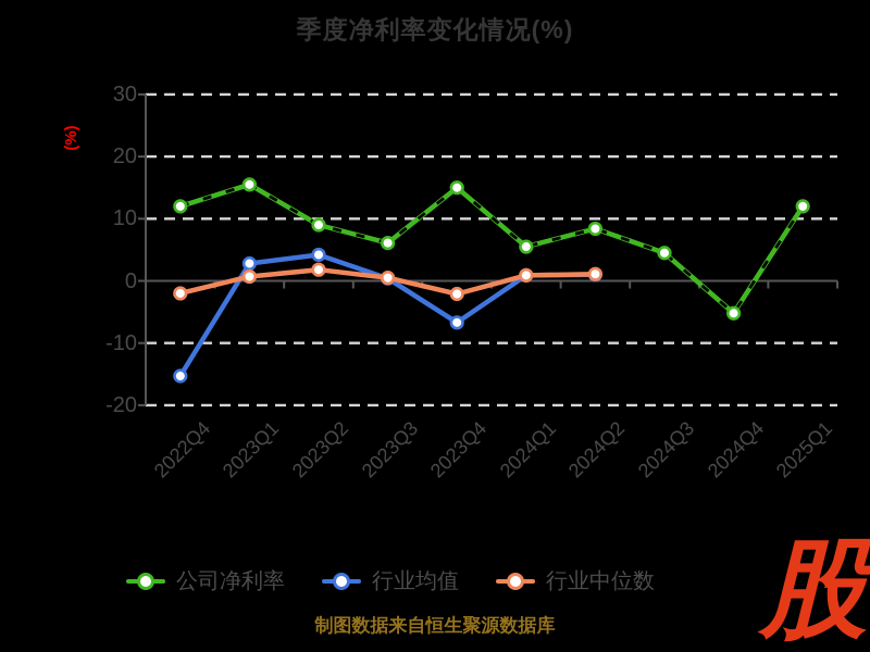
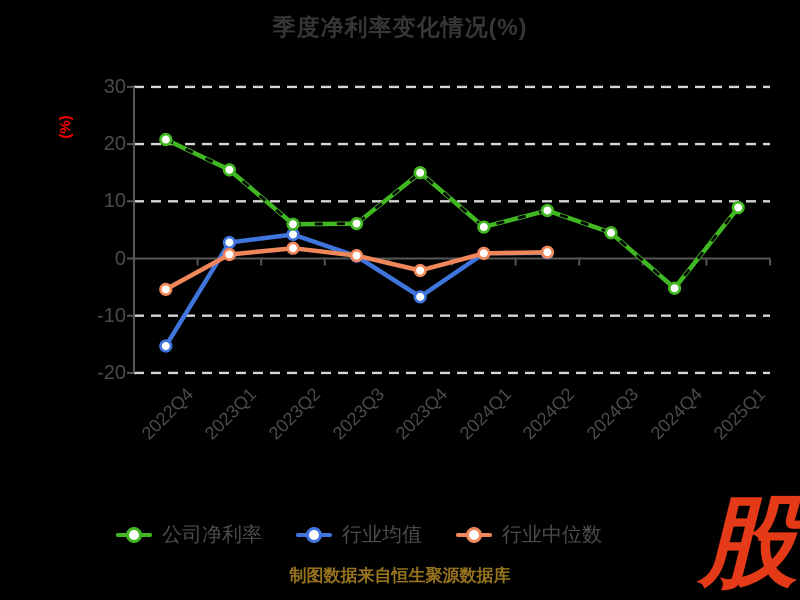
公司净利率/2022Q4: 12 -> 21
行业中位数/2022Q4: -2 -> -5
公司净利率/2023Q2: 9 -> 6
公司净利率/2025Q1: 12 -> 9
